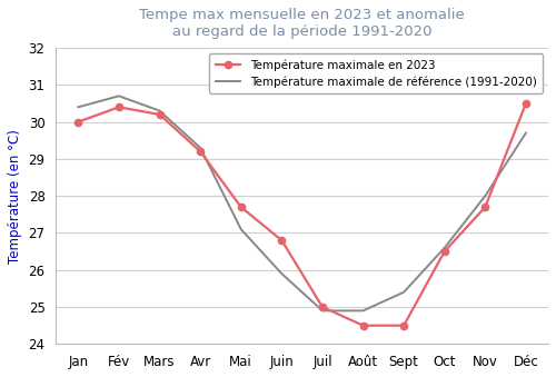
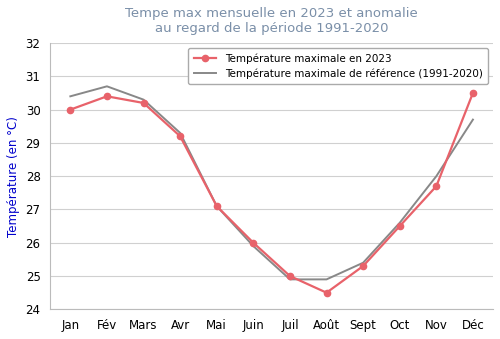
Température maximale en 2023/Mai: 27.7 -> 27.1
Température maximale en 2023/Juin: 26.8 -> 26.0
Température maximale en 2023/Sept: 24.5 -> 25.3
